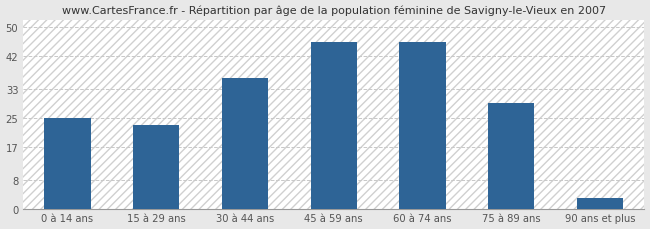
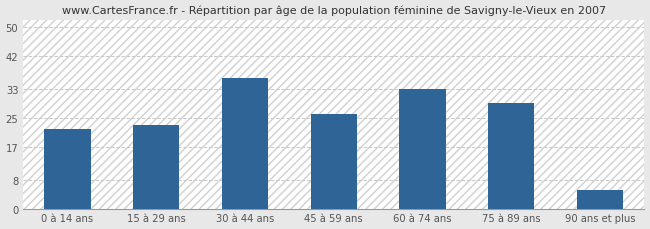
0 à 14 ans: 25 -> 22
45 à 59 ans: 46 -> 26
60 à 74 ans: 46 -> 33
90 ans et plus: 3 -> 5
